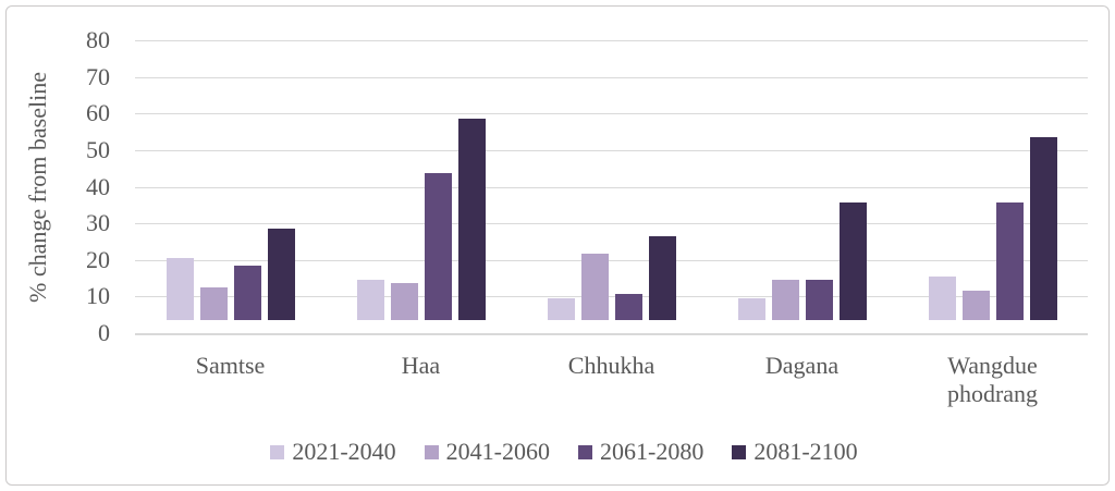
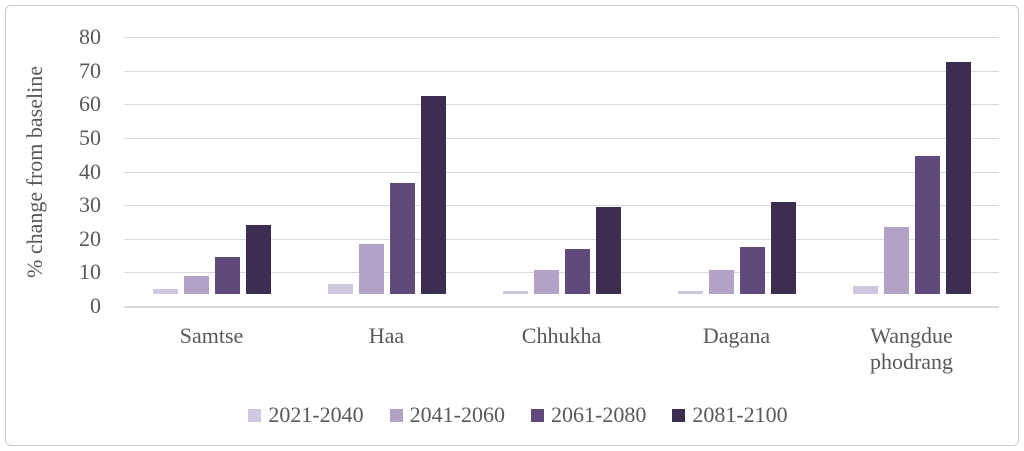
2021-2040/Samtse: 17 -> 2
2041-2060/Samtse: 9 -> 6
2061-2080/Samtse: 15 -> 11
2081-2100/Samtse: 25 -> 20
2021-2040/Haa: 11 -> 3
2041-2060/Haa: 10 -> 15
2061-2080/Haa: 40 -> 33
2081-2100/Haa: 55 -> 59
2021-2040/Chhukha: 6 -> 1
2041-2060/Chhukha: 18 -> 7
2061-2080/Chhukha: 7 -> 14
2081-2100/Chhukha: 23 -> 26
2021-2040/Dagana: 6 -> 1
2041-2060/Dagana: 11 -> 7
2061-2080/Dagana: 11 -> 14
2081-2100/Dagana: 32 -> 28
2021-2040/Wangdue phodrang: 12 -> 2
2041-2060/Wangdue phodrang: 8 -> 20
2061-2080/Wangdue phodrang: 32 -> 41
2081-2100/Wangdue phodrang: 50 -> 69
